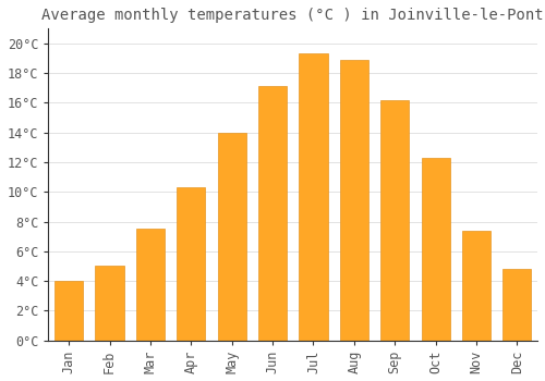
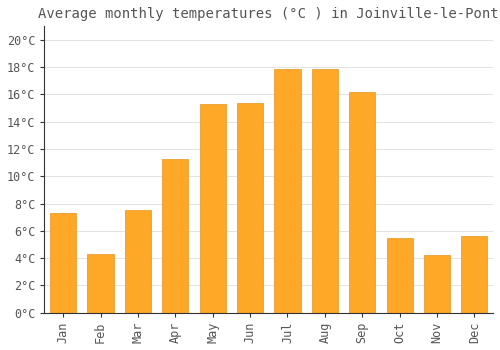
Jan: 4.0°C -> 7.3°C
Feb: 5.0°C -> 4.3°C
Apr: 10.3°C -> 11.3°C
May: 14.0°C -> 15.3°C
Jun: 17.1°C -> 15.4°C
Jul: 19.3°C -> 17.9°C
Aug: 18.9°C -> 17.9°C
Oct: 12.3°C -> 5.5°C
Nov: 7.4°C -> 4.2°C
Dec: 4.8°C -> 5.6°C
